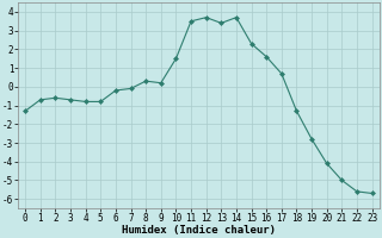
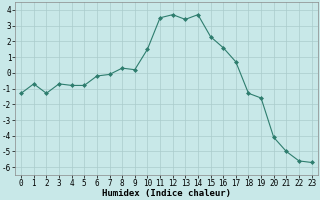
2: -0.6 -> -1.3
19: -2.8 -> -1.6
